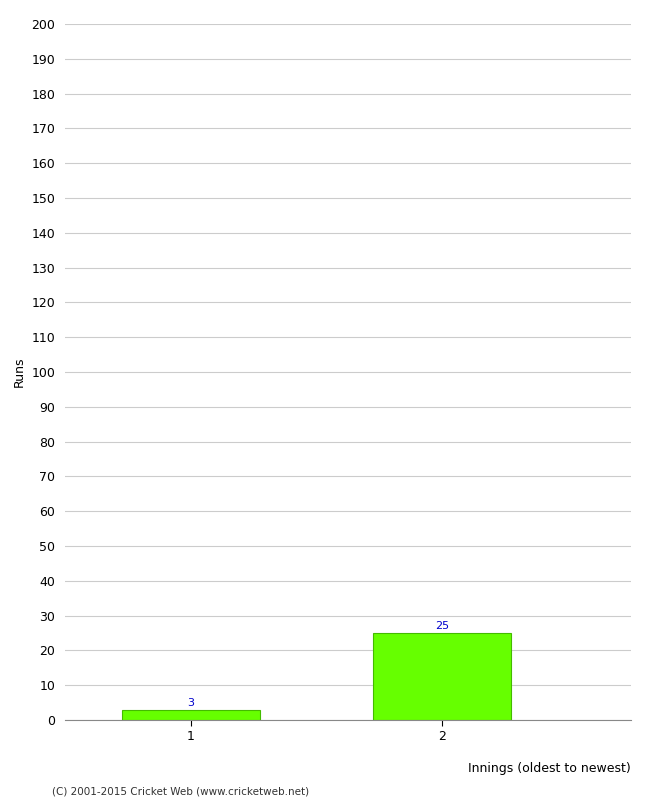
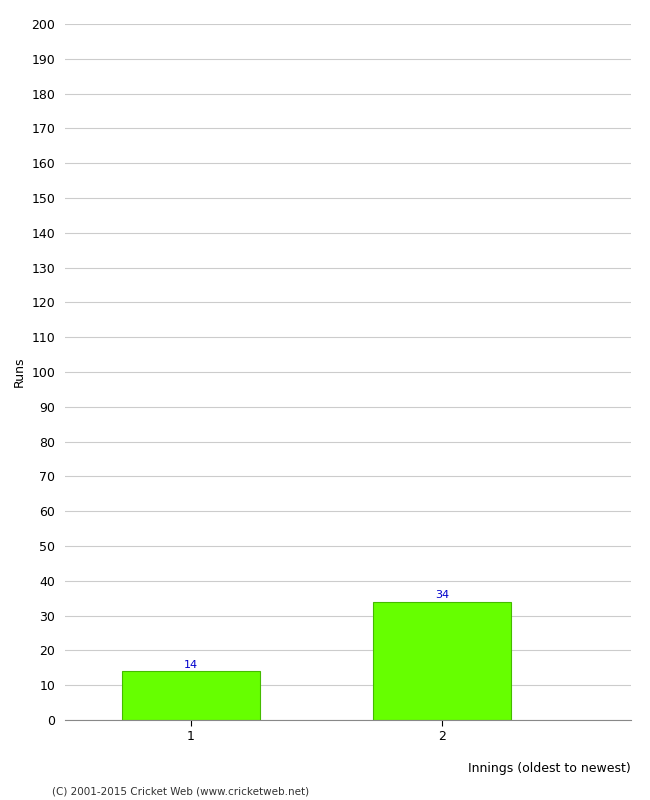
1: 3 -> 14
2: 25 -> 34
